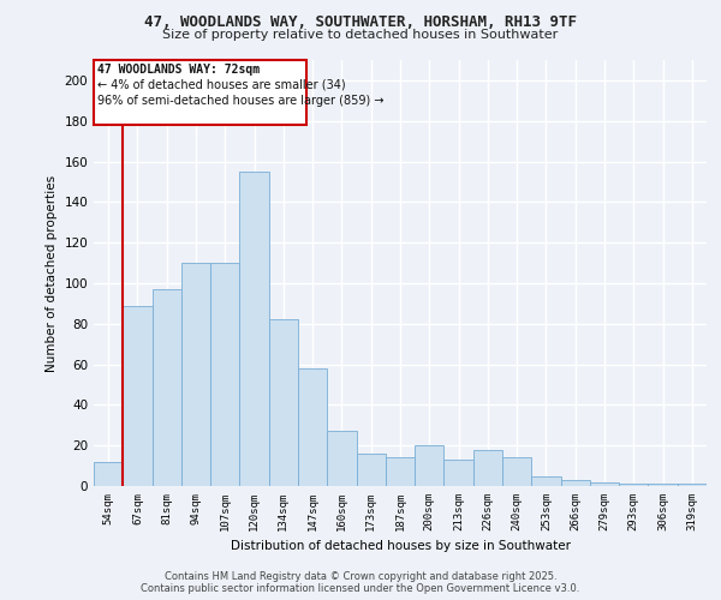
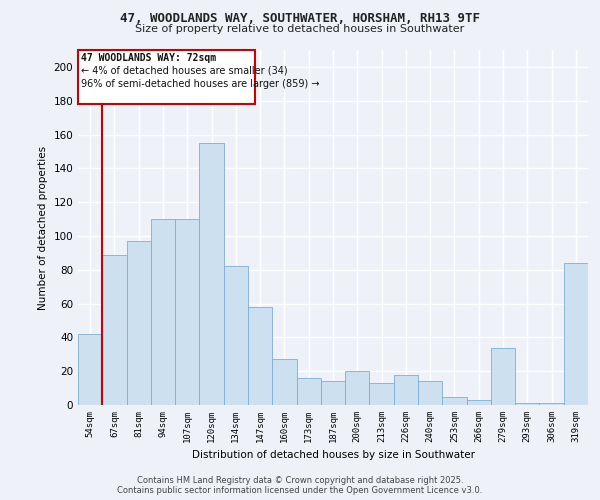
54sqm: 12 -> 42
279sqm: 2 -> 34
319sqm: 1 -> 84
